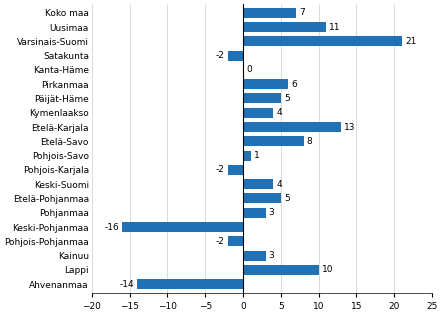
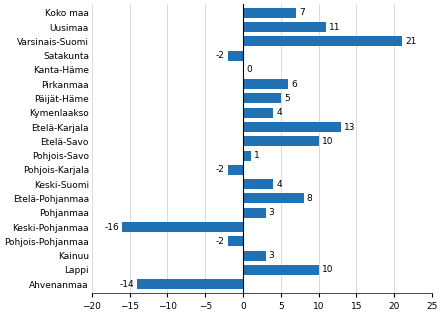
Etelä-Savo: 8 -> 10
Etelä-Pohjanmaa: 5 -> 8
